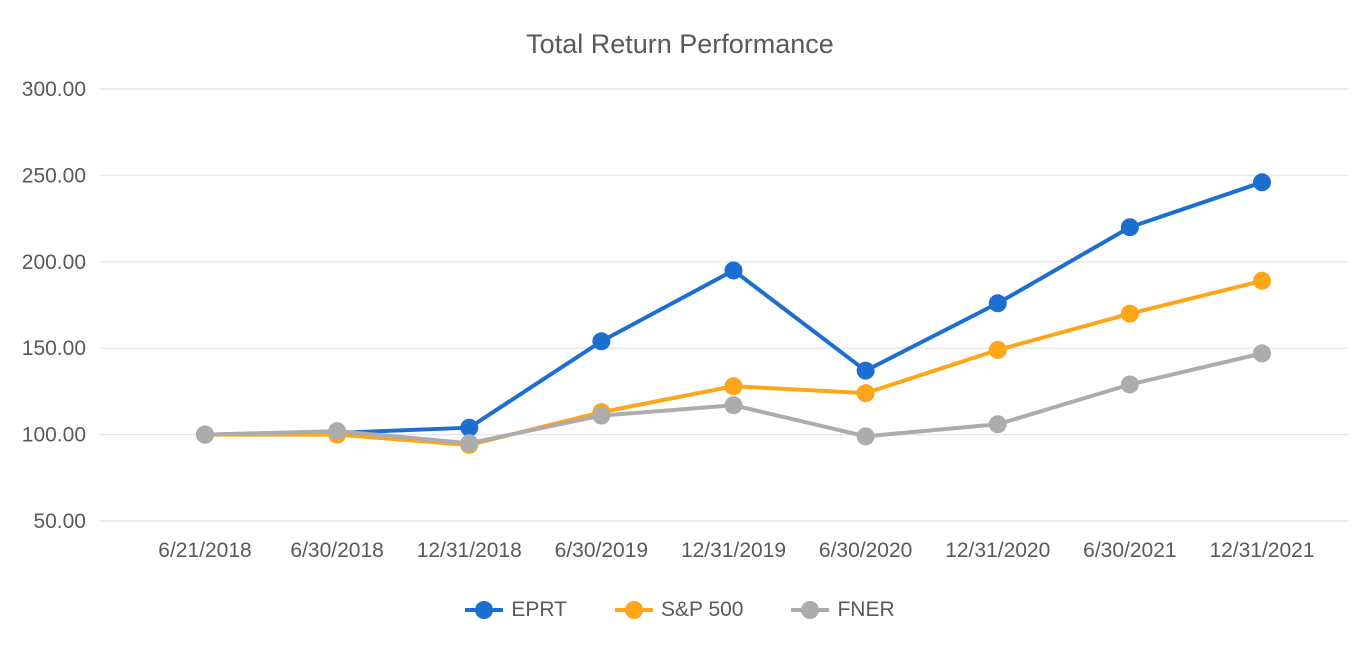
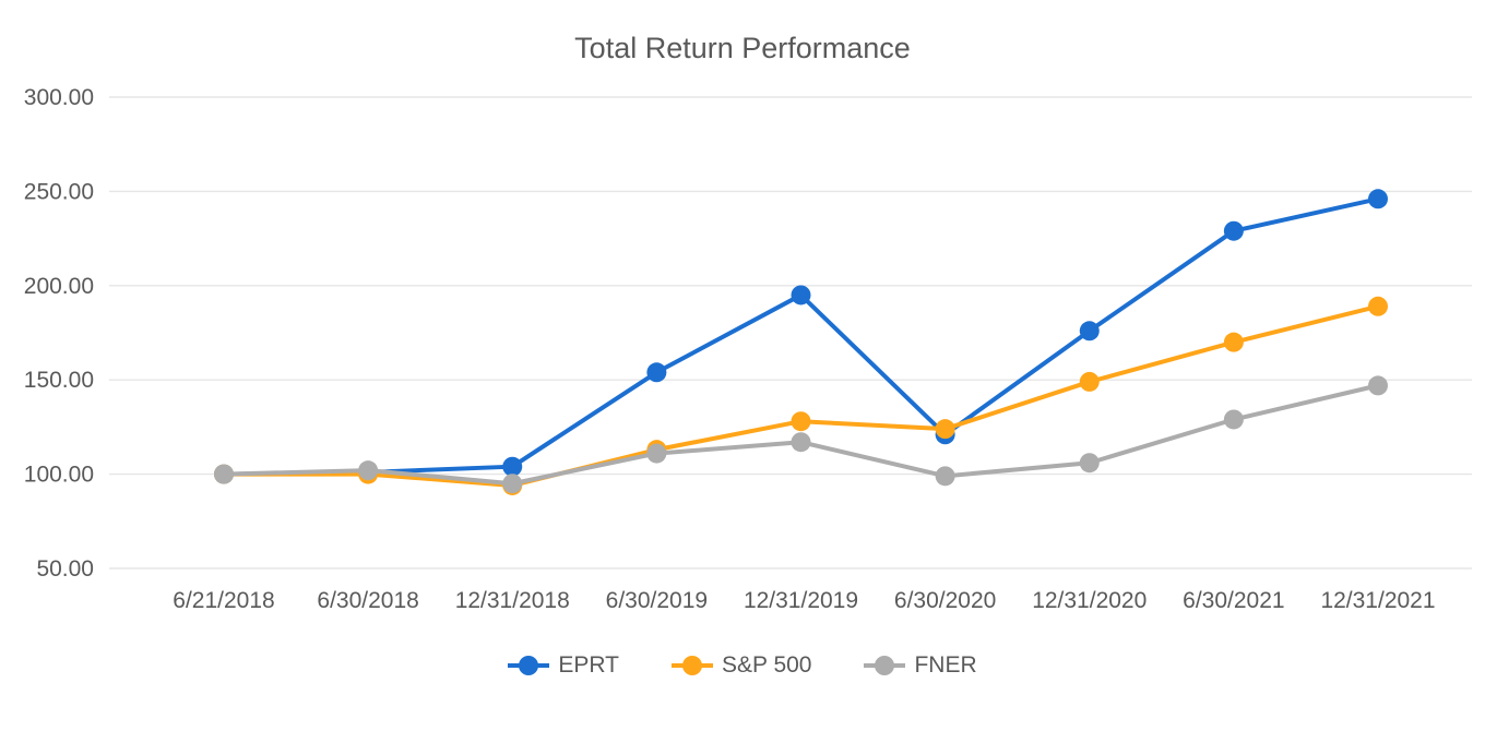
EPRT/6/30/2020: 137 -> 121
EPRT/6/30/2021: 220 -> 229
